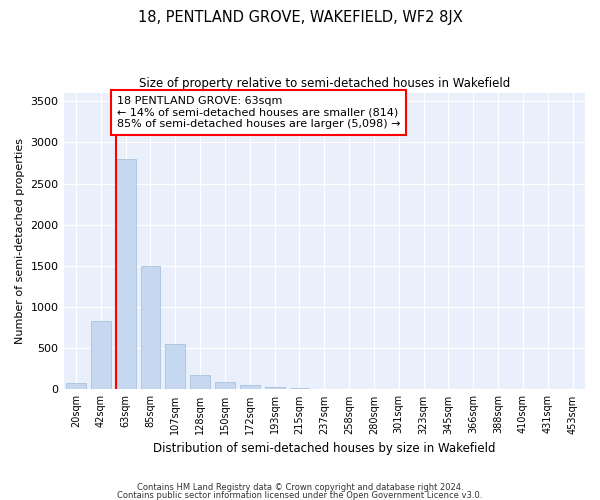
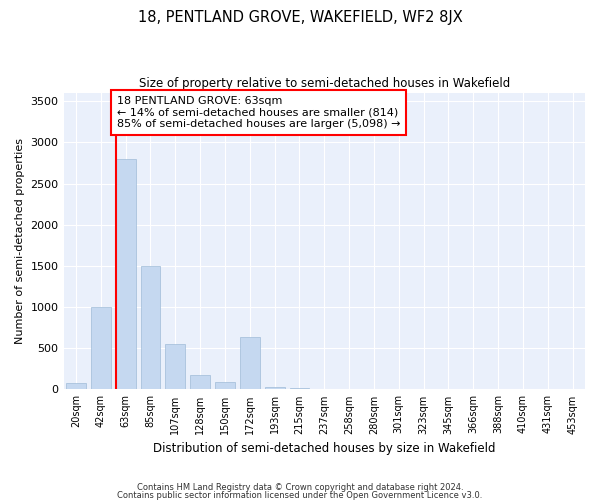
42sqm: 830 -> 1000
172sqm: 60 -> 640
